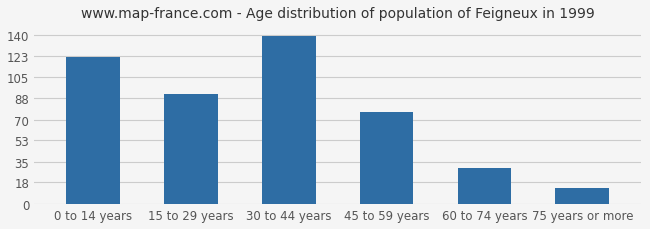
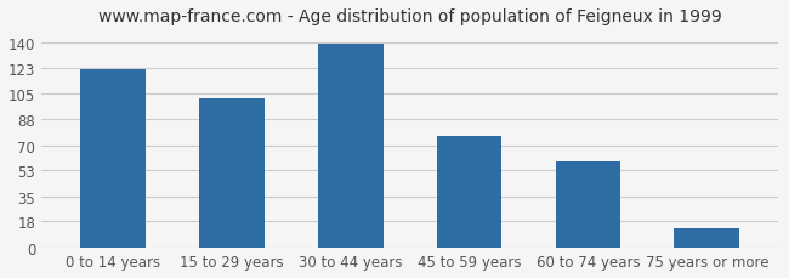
15 to 29 years: 91 -> 102
60 to 74 years: 30 -> 59
